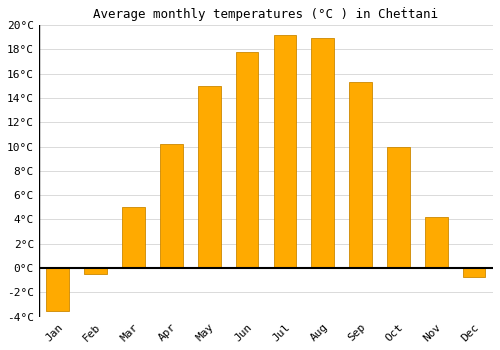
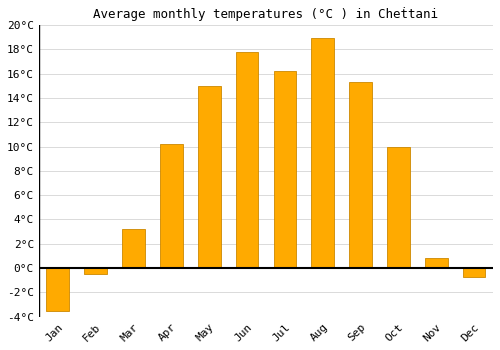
Mar: 5.0°C -> 3.2°C
Jul: 19.2°C -> 16.2°C
Nov: 4.2°C -> 0.8°C
